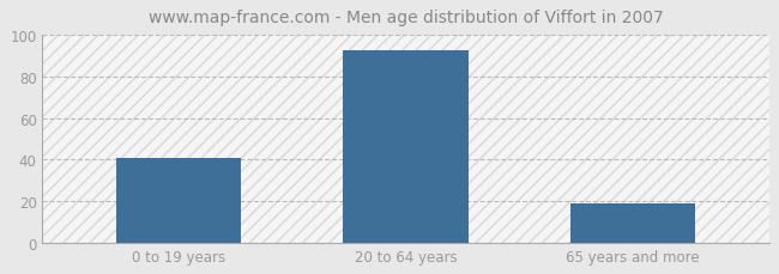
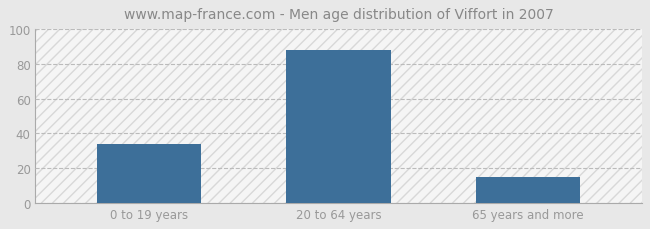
0 to 19 years: 41 -> 34
20 to 64 years: 93 -> 88
65 years and more: 19 -> 15
